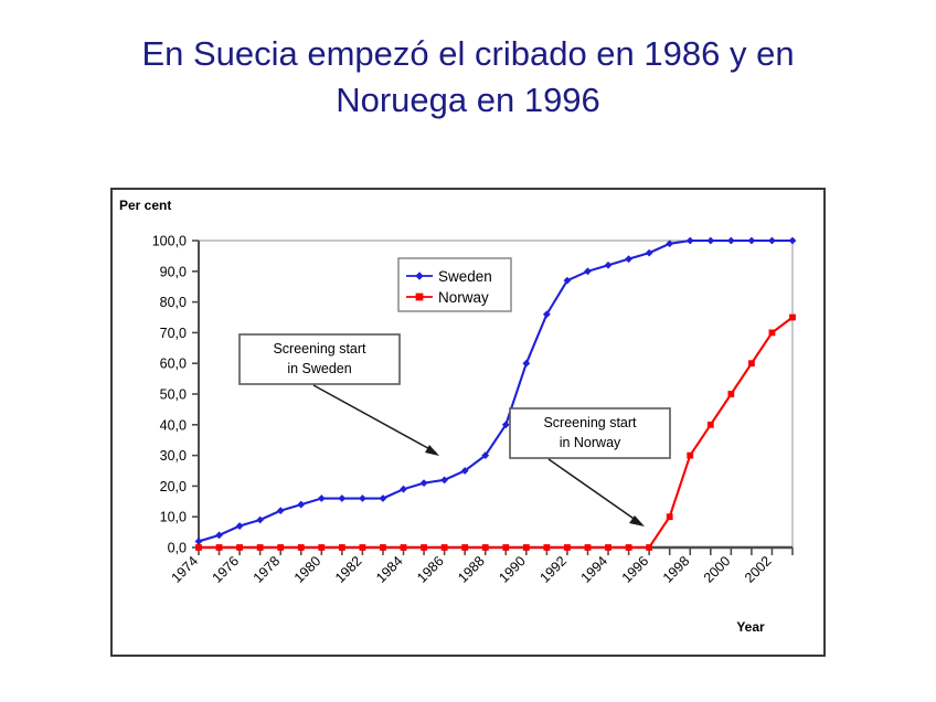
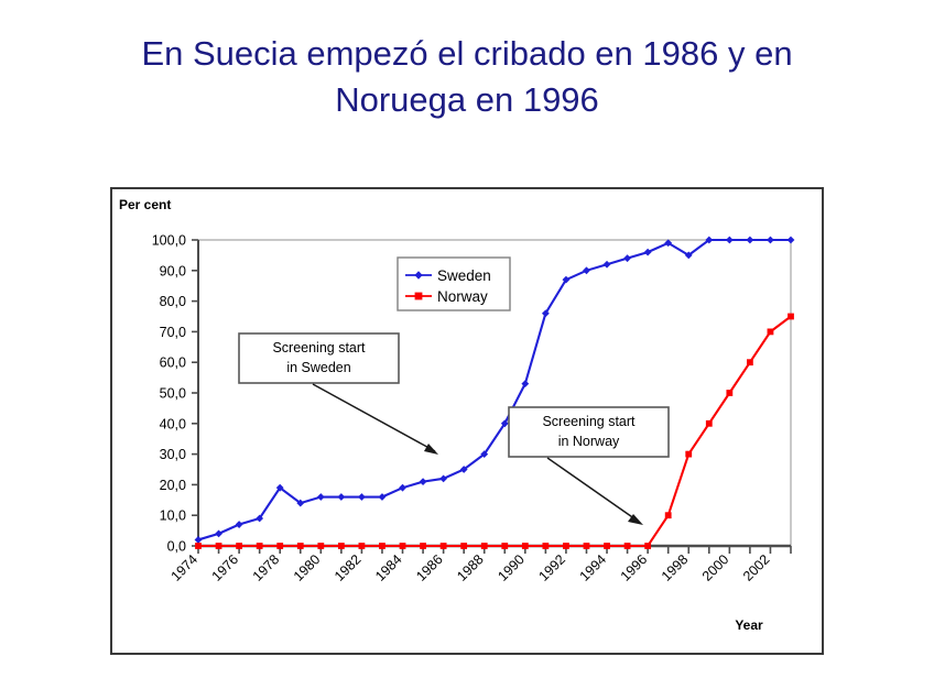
Sweden/1978: 12 -> 19
Sweden/1990: 60 -> 53
Sweden/1998: 100 -> 95
